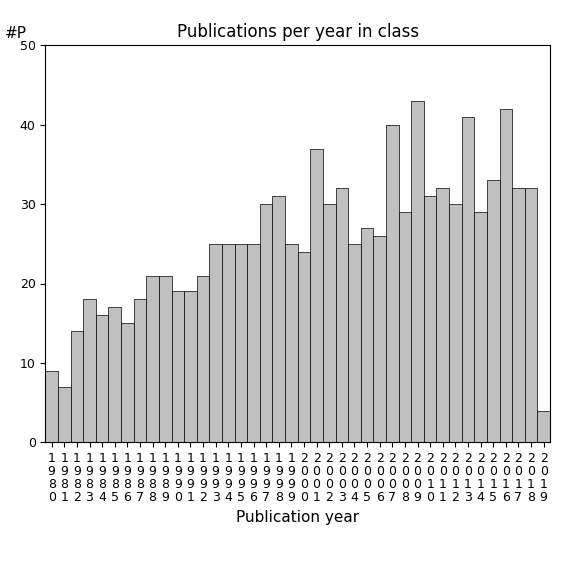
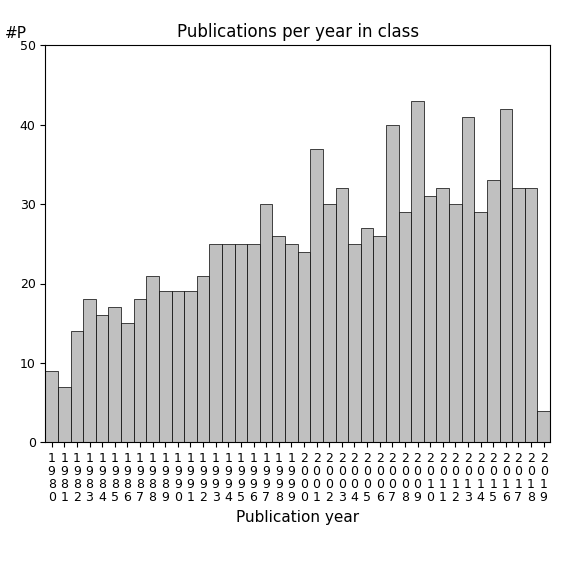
1 9 8 9: 21 -> 19
1 9 9 8: 31 -> 26
